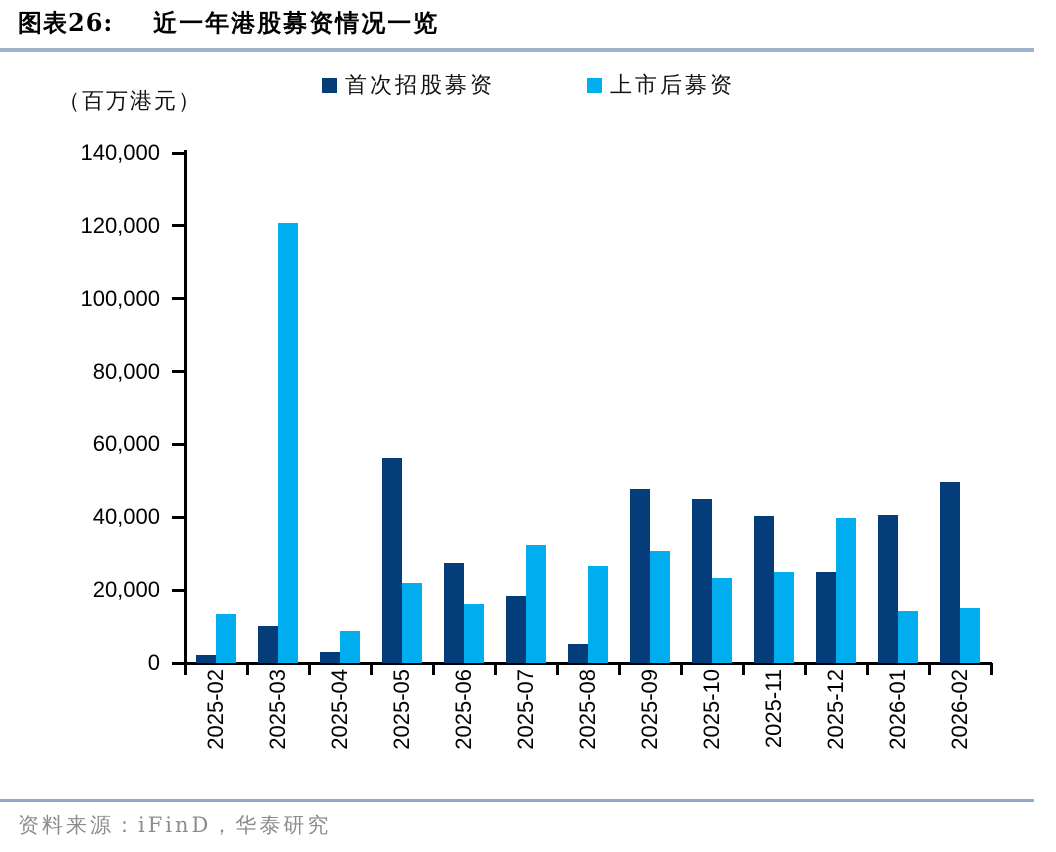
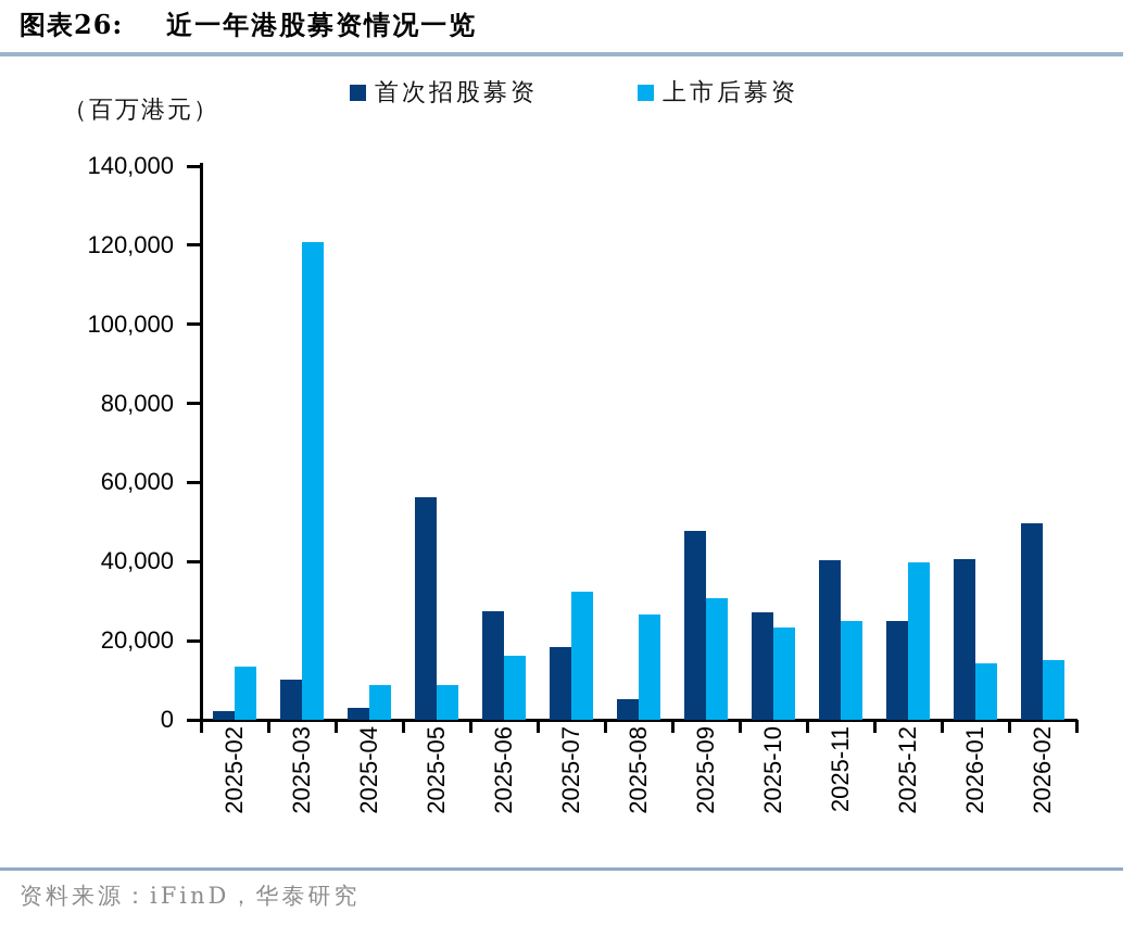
上市后募资/2025-05: 22000 -> 9000
首次招股募资/2025-10: 45000 -> 27000
